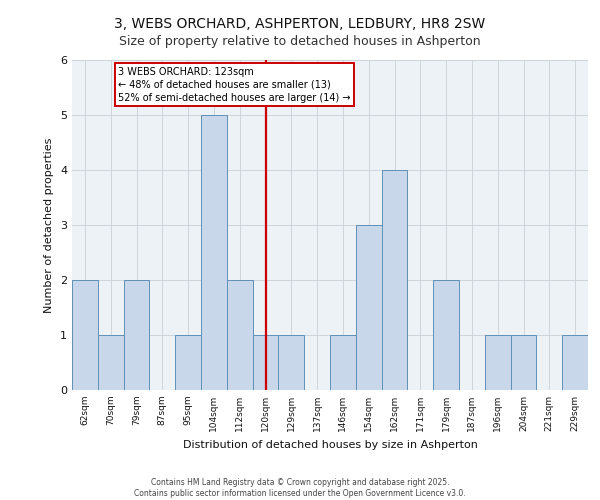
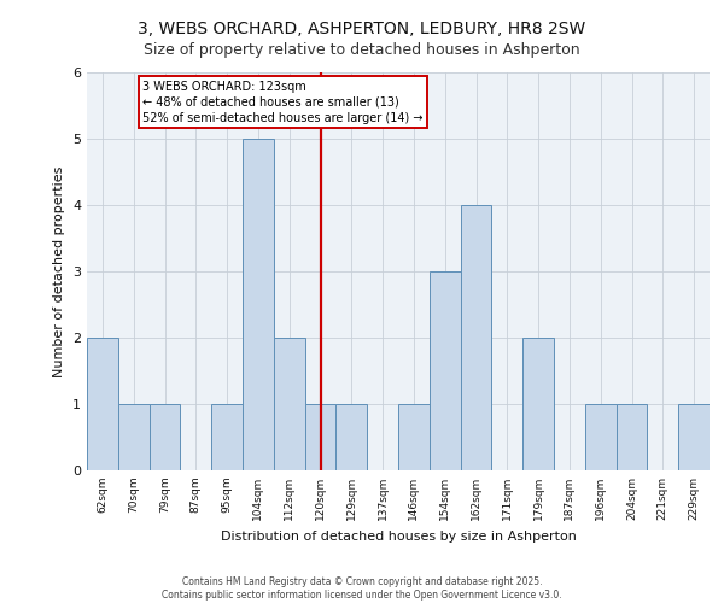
79sqm: 2 -> 1
